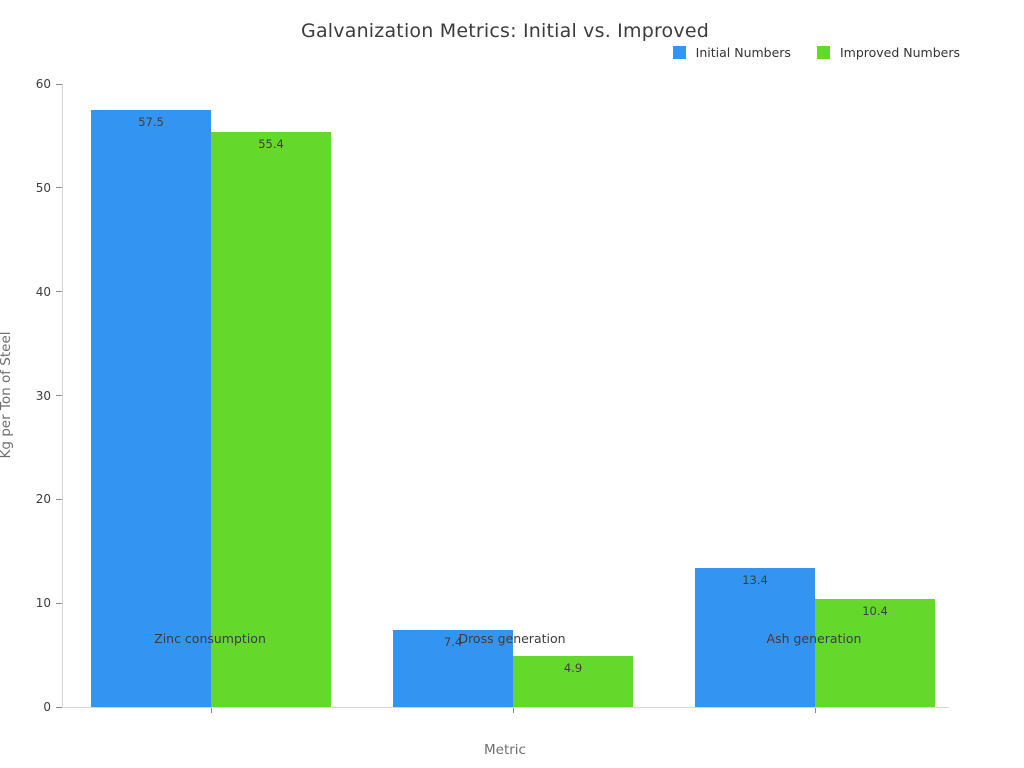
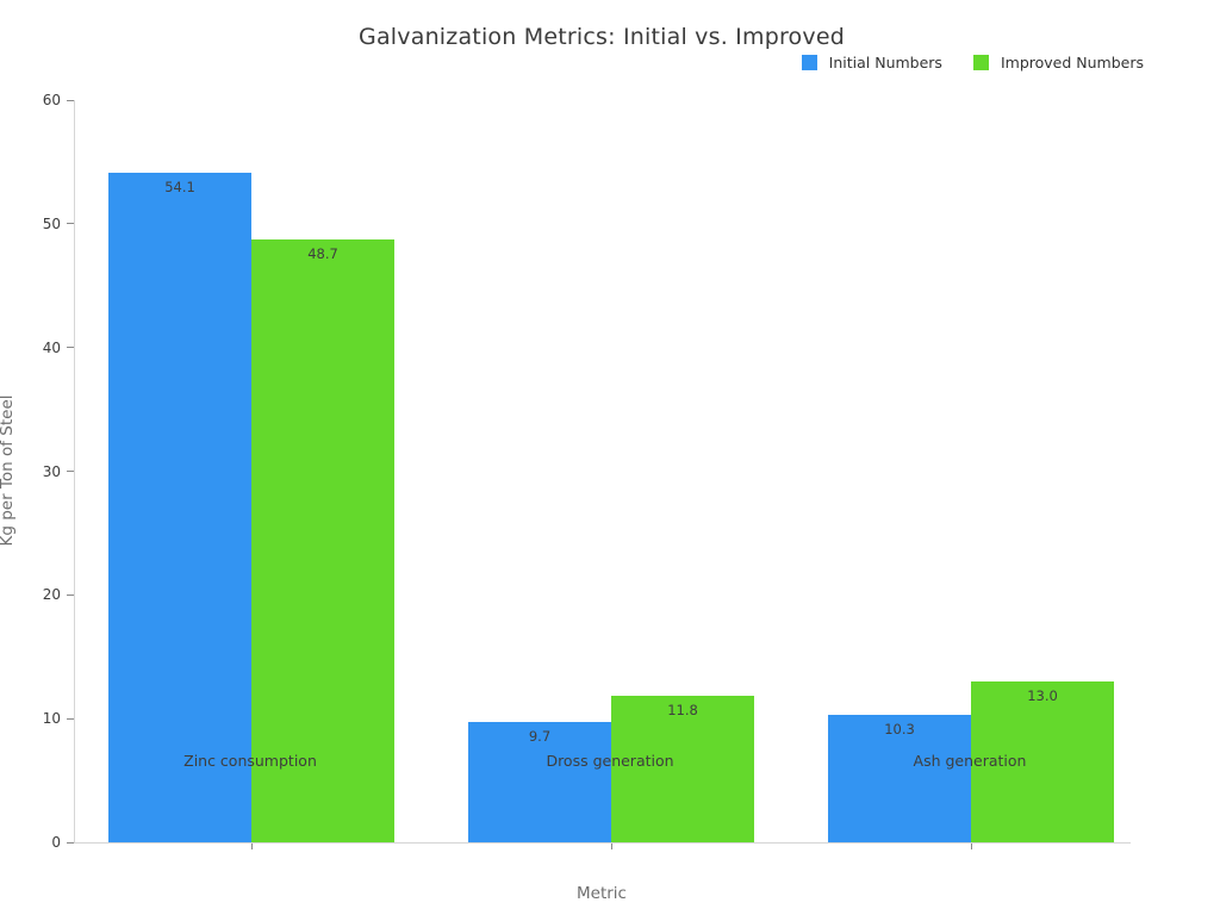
Initial Numbers/Zinc consumption: 57.5 -> 54.1
Improved Numbers/Zinc consumption: 55.4 -> 48.7
Initial Numbers/Dross generation: 7.4 -> 9.7
Improved Numbers/Dross generation: 4.9 -> 11.8
Initial Numbers/Ash generation: 13.4 -> 10.3
Improved Numbers/Ash generation: 10.4 -> 13.0
